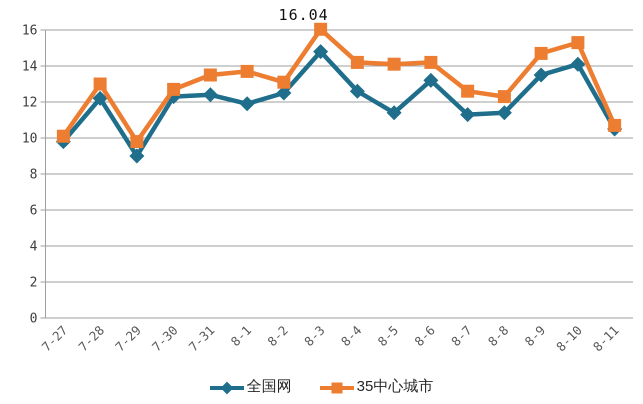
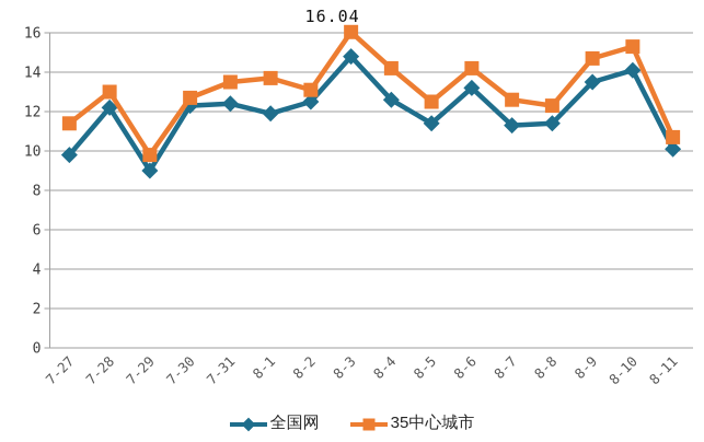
35中心城市/7-27: 10.1 -> 11.4
35中心城市/8-5: 14.1 -> 12.5
全国网/8-11: 10.5 -> 10.1
